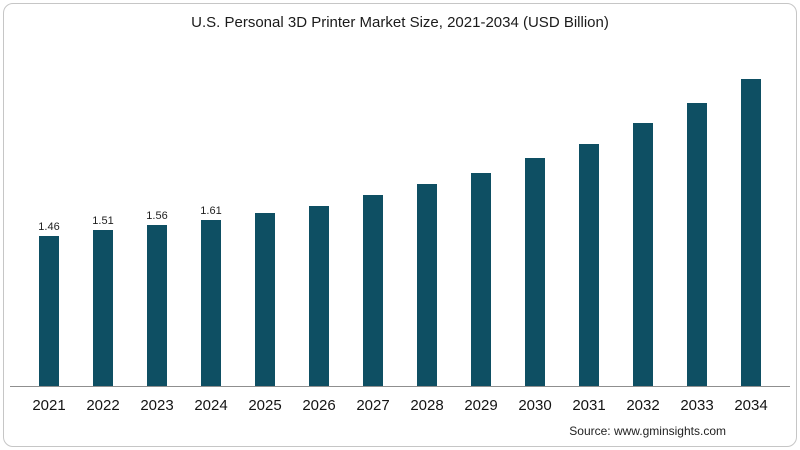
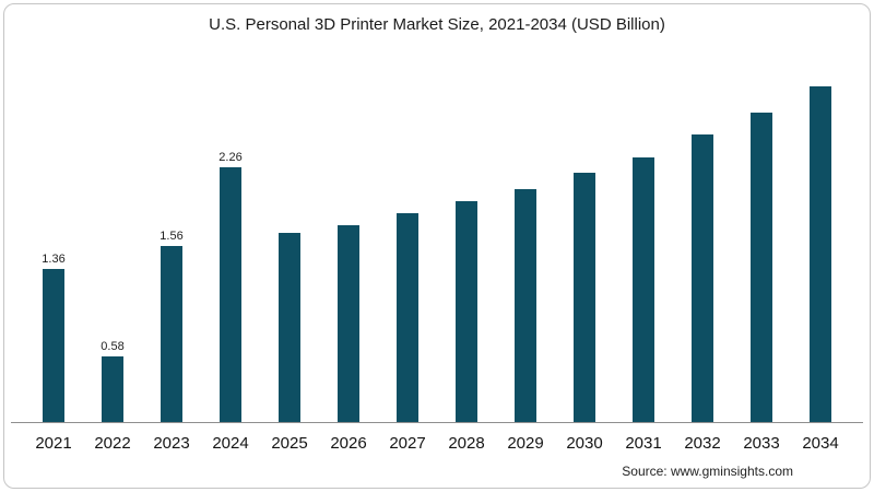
2021: 1.46 -> 1.36
2022: 1.51 -> 0.58
2024: 1.61 -> 2.26
